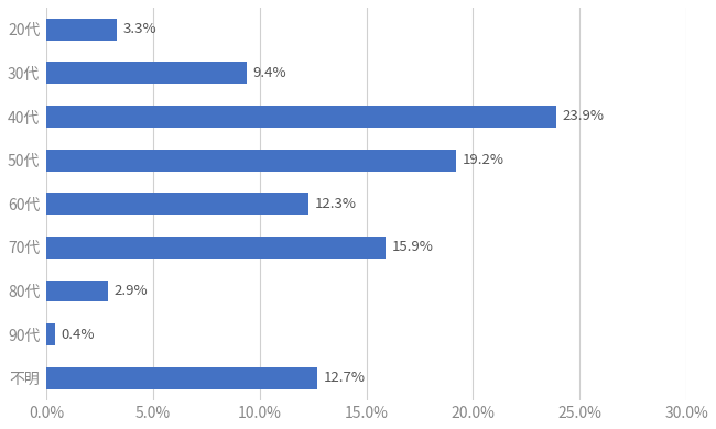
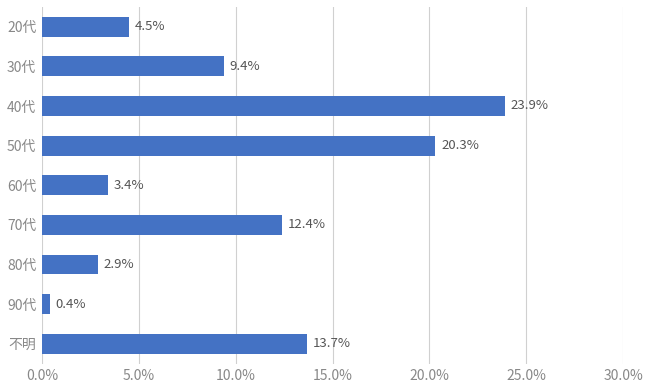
20代: 3.3% -> 4.5%
50代: 19.2% -> 20.3%
60代: 12.3% -> 3.4%
70代: 15.9% -> 12.4%
不明: 12.7% -> 13.7%
